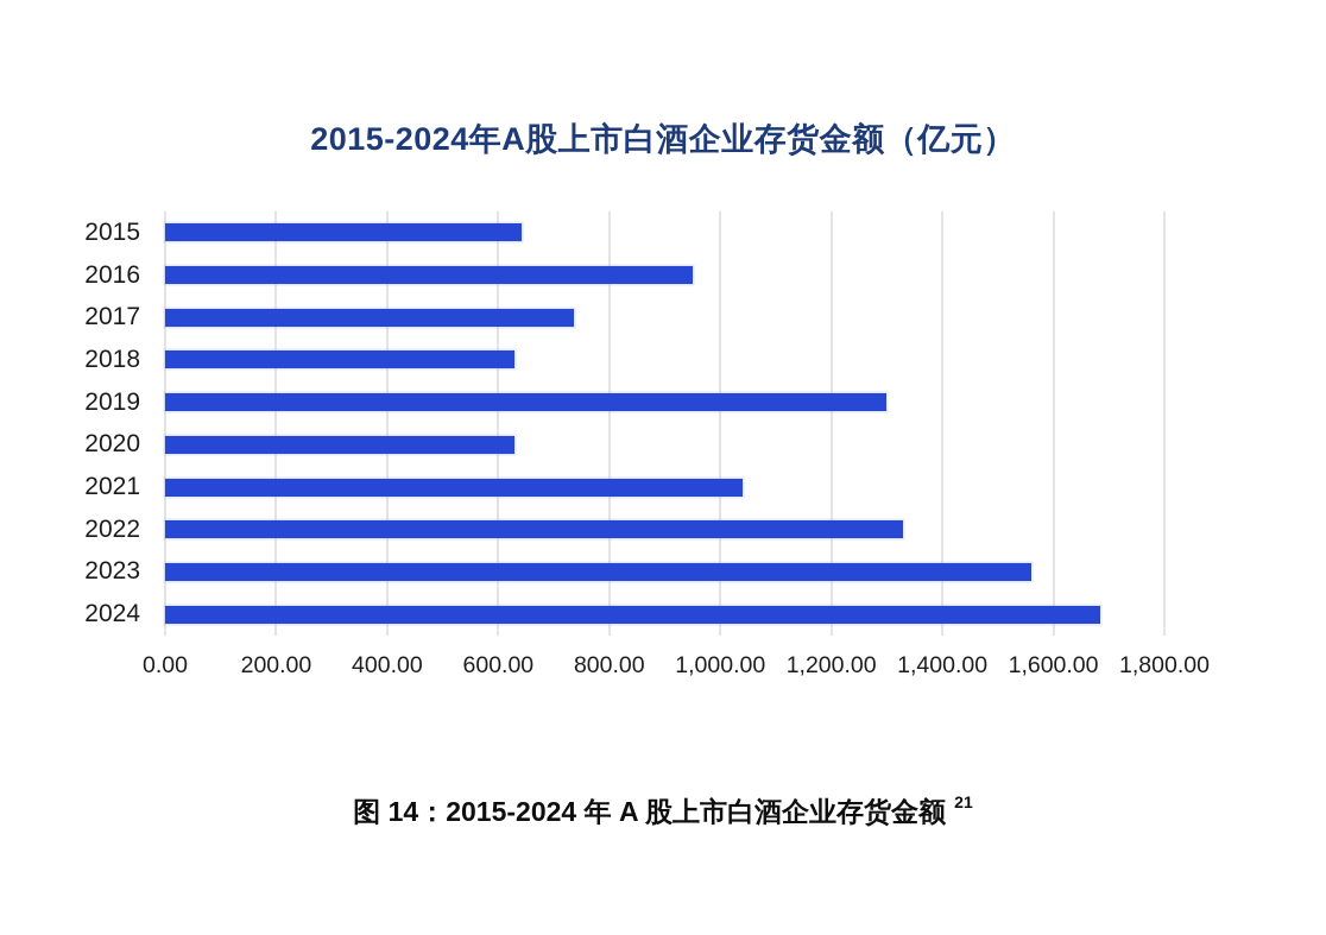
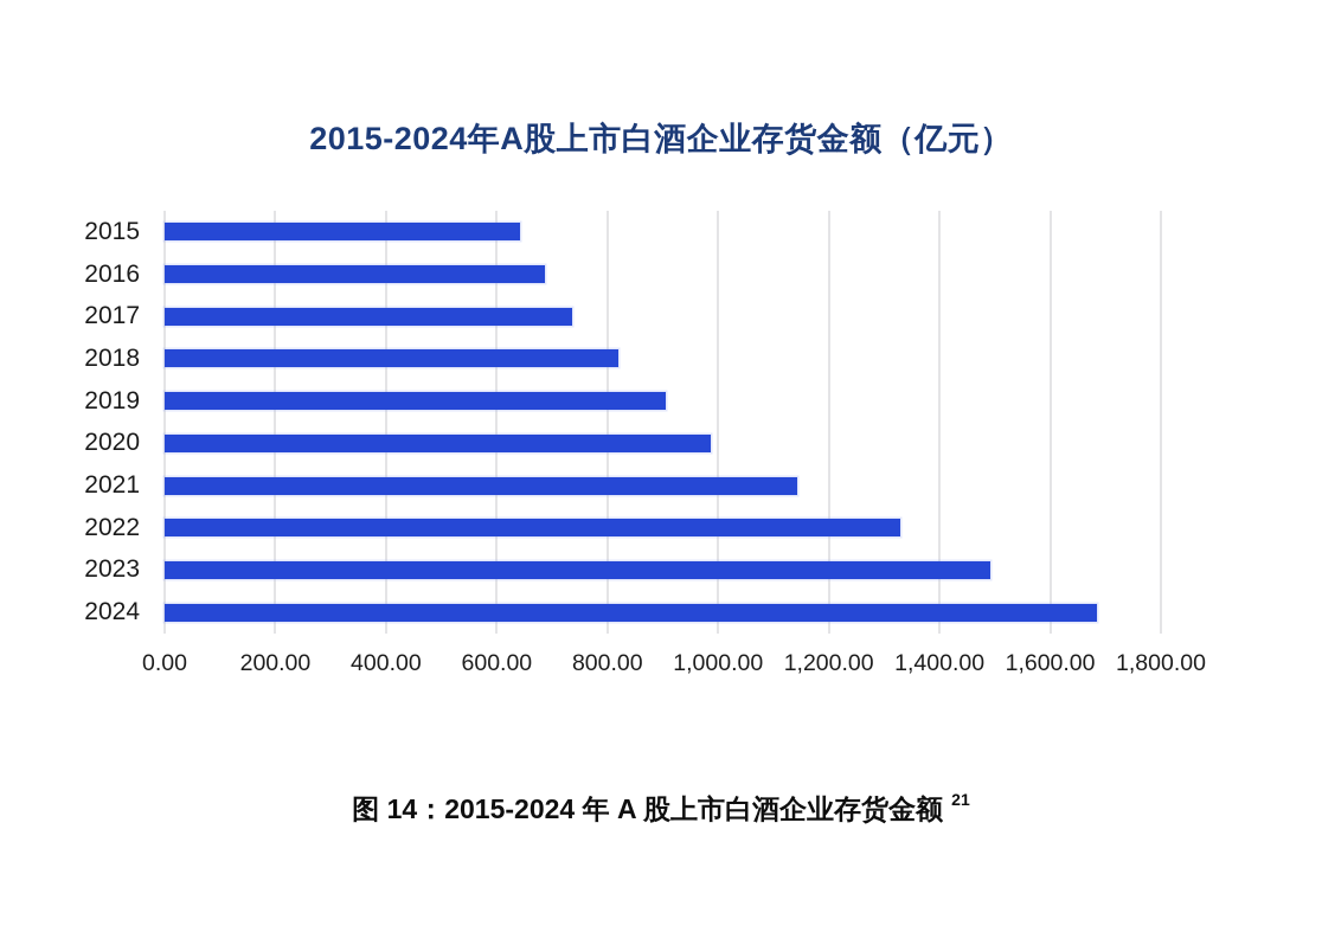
2016: 950 -> 690
2018: 630 -> 820
2019: 1300 -> 900
2020: 630 -> 990
2021: 1040 -> 1140
2023: 1560 -> 1490
